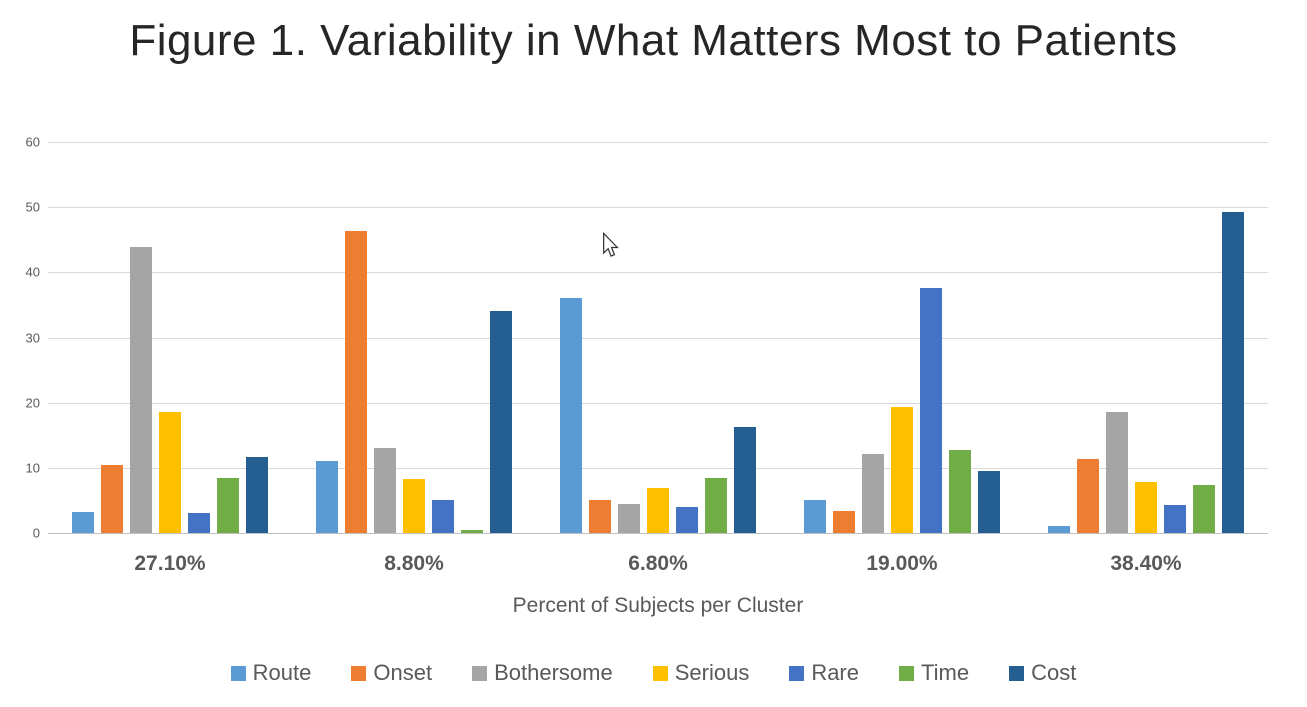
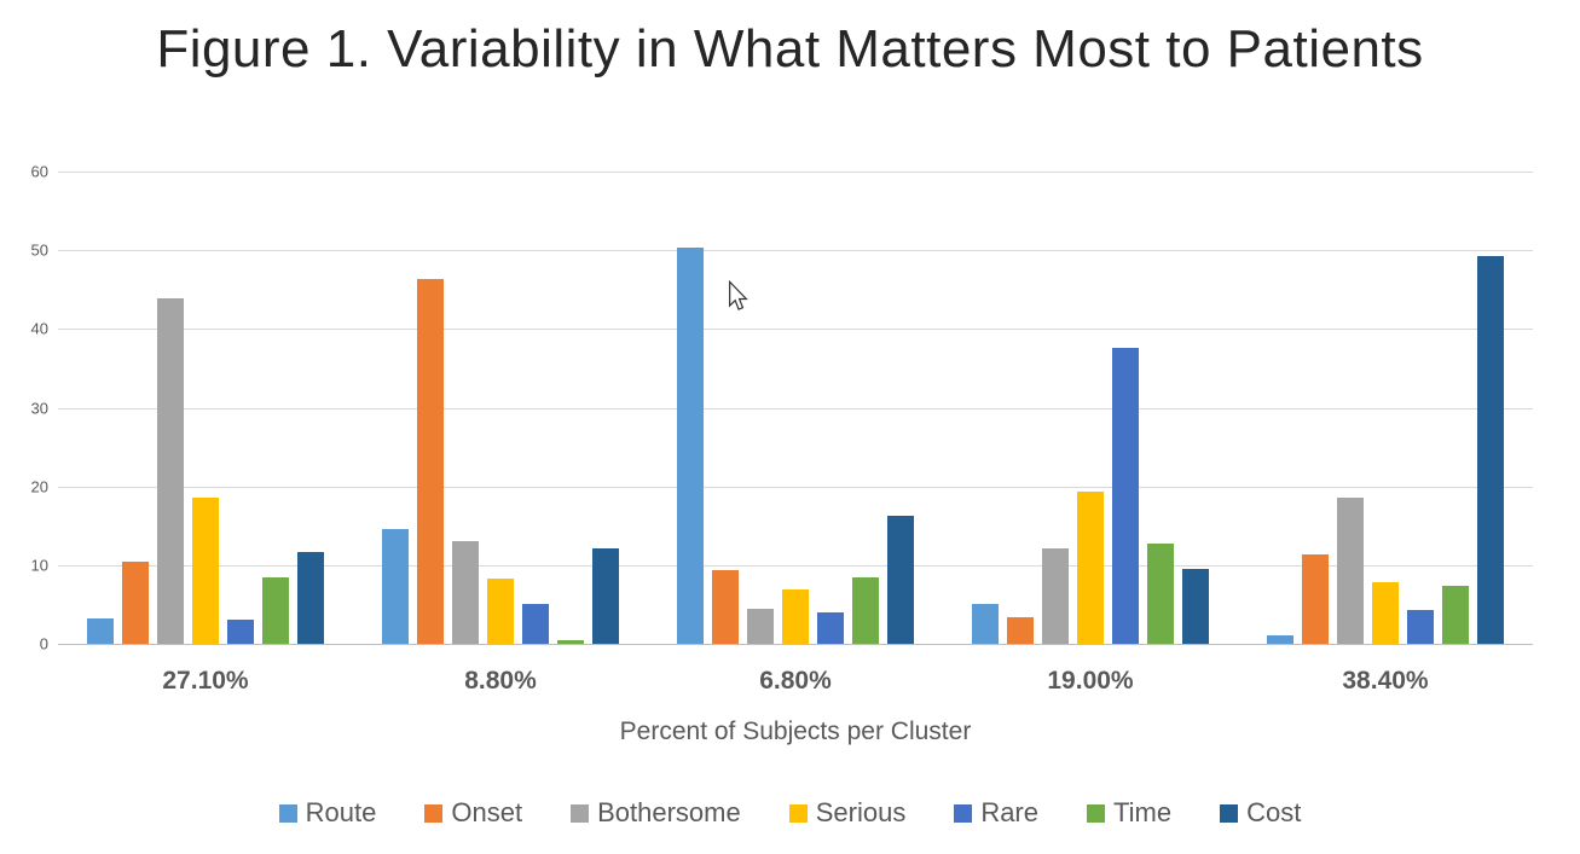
Route/8.80%: 11 -> 15
Cost/8.80%: 34 -> 12
Route/6.80%: 36 -> 50
Onset/6.80%: 5 -> 9
